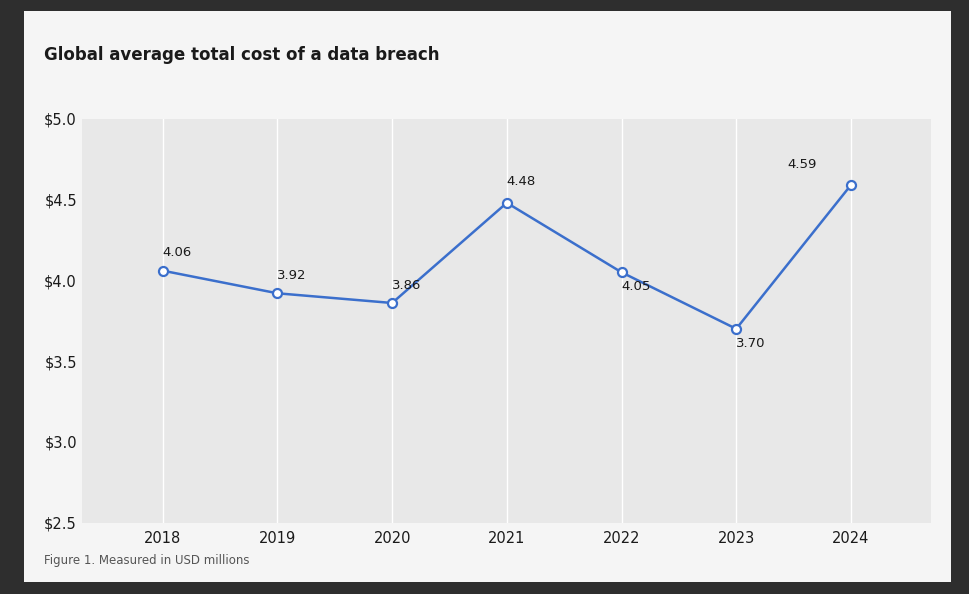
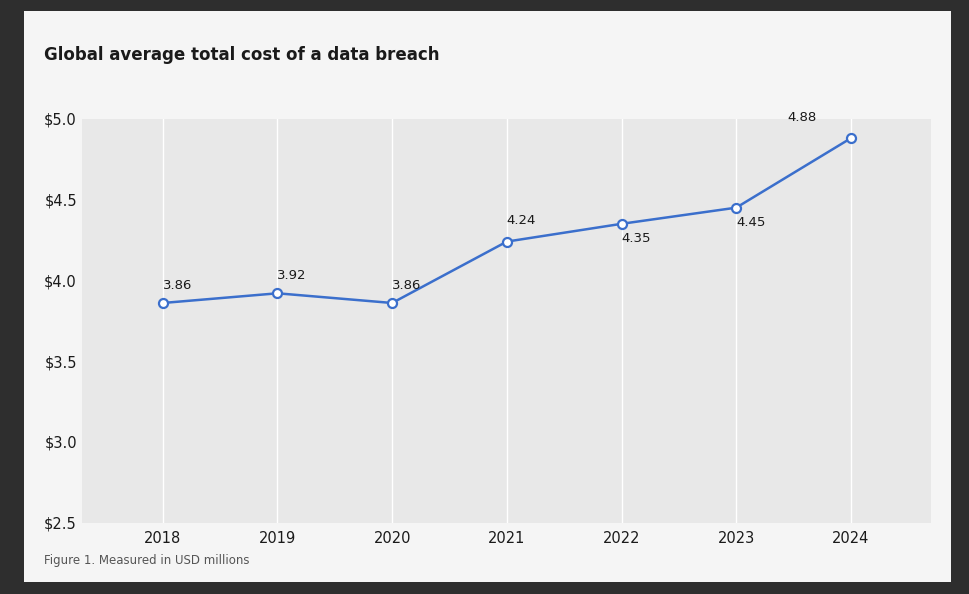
2018: 4.06 -> 3.86
2021: 4.48 -> 4.24
2022: 4.05 -> 4.35
2023: 3.70 -> 4.45
2024: 4.59 -> 4.88
